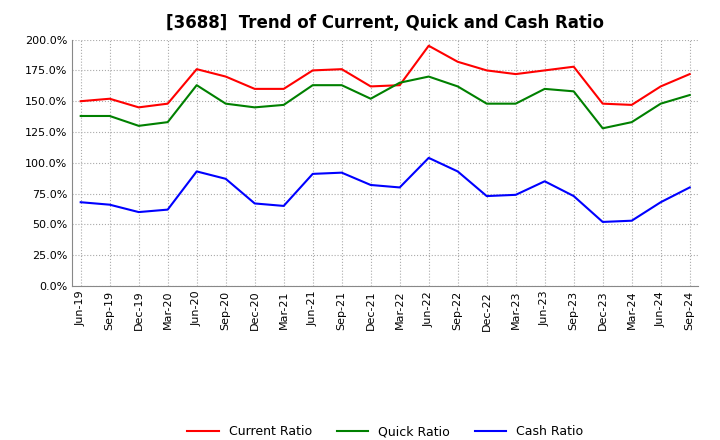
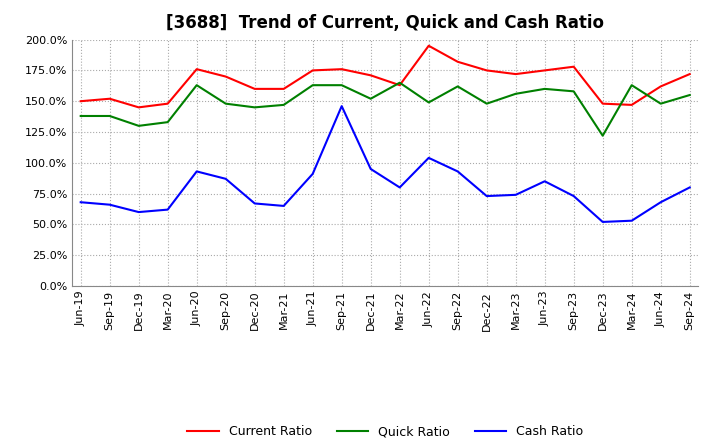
Cash Ratio/Sep-21: 92% -> 146%
Current Ratio/Dec-21: 162% -> 171%
Cash Ratio/Dec-21: 82% -> 95%
Quick Ratio/Jun-22: 170% -> 149%
Quick Ratio/Mar-23: 148% -> 156%
Quick Ratio/Dec-23: 128% -> 122%
Quick Ratio/Mar-24: 133% -> 163%
